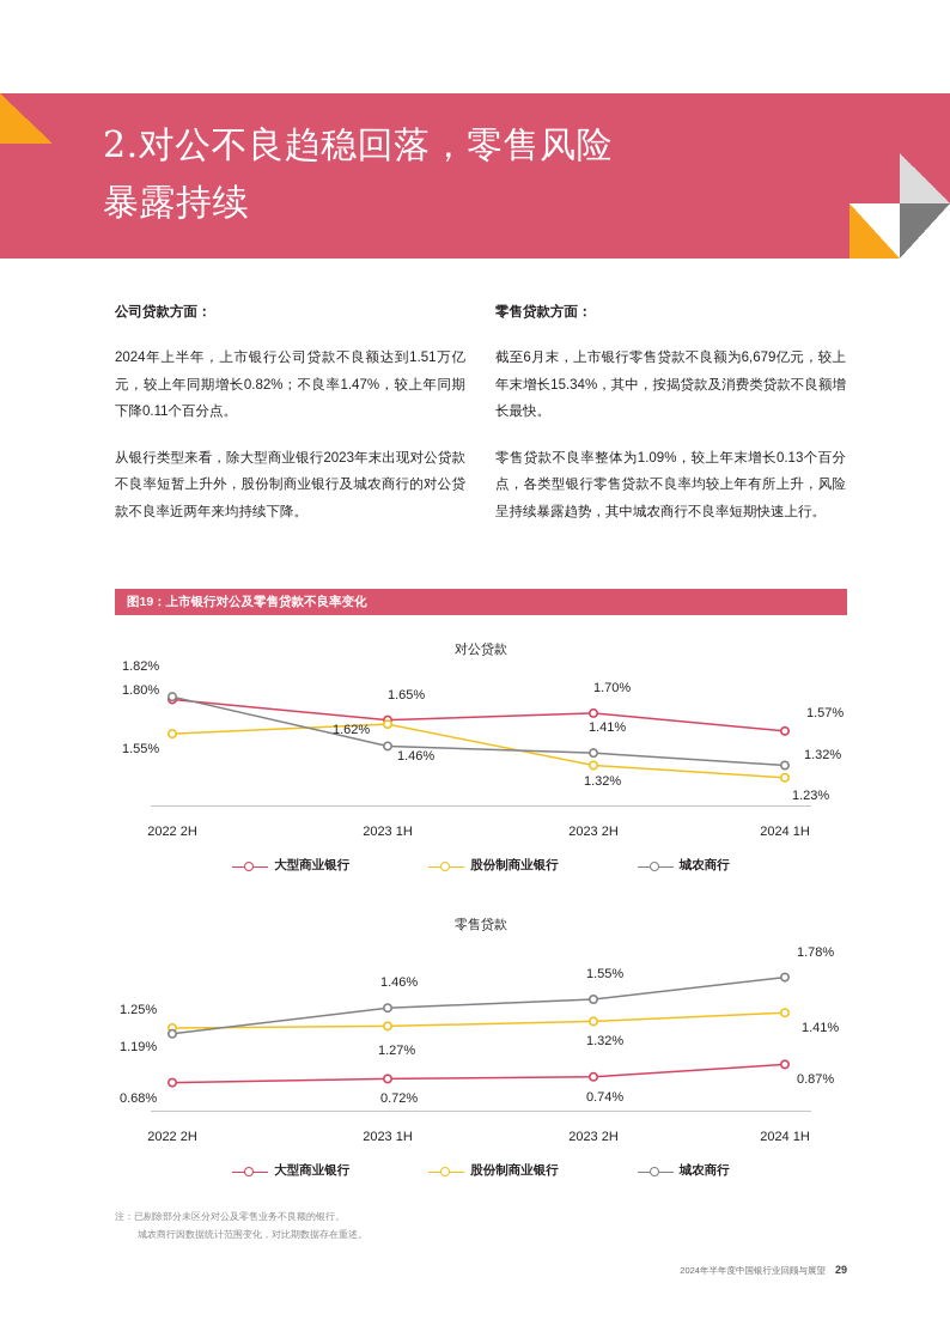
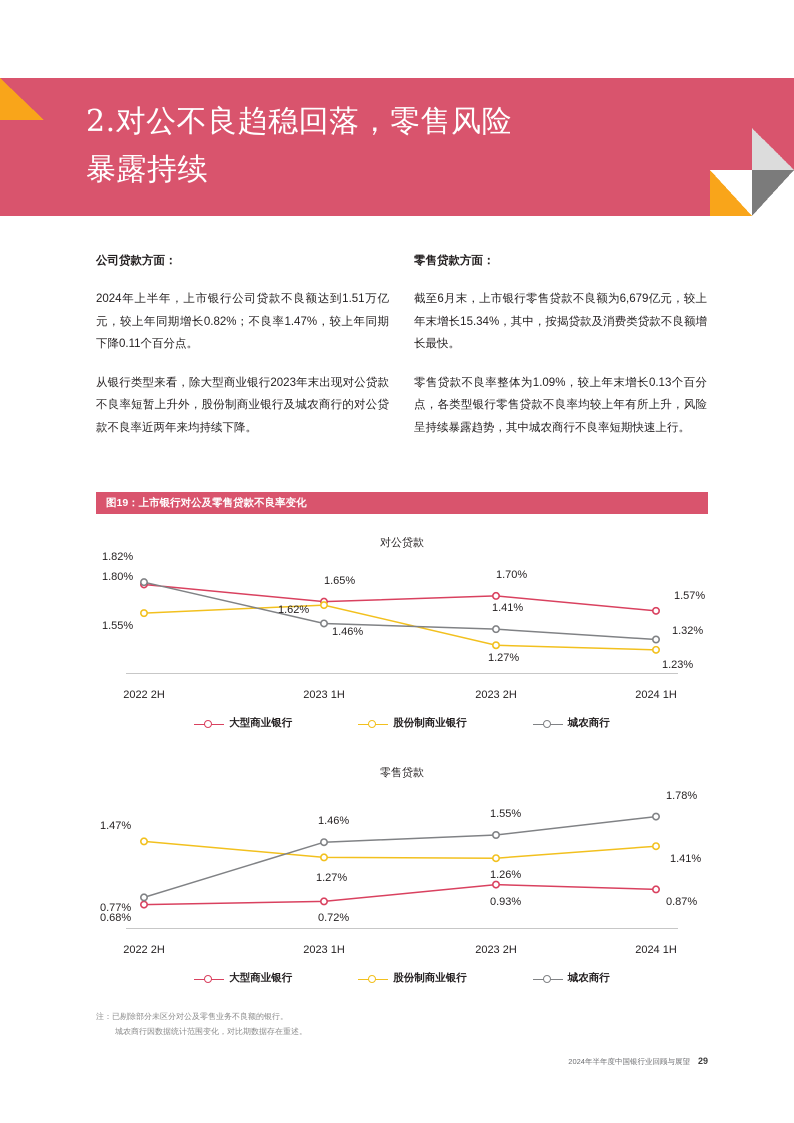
对公贷款/股份制商业银行/2023 2H: 1.32% -> 1.27%
零售贷款/股份制商业银行/2022 2H: 1.25% -> 1.47%
零售贷款/城农商行/2022 2H: 1.19% -> 0.77%
零售贷款/大型商业银行/2023 2H: 0.74% -> 0.93%
零售贷款/股份制商业银行/2023 2H: 1.32% -> 1.26%
